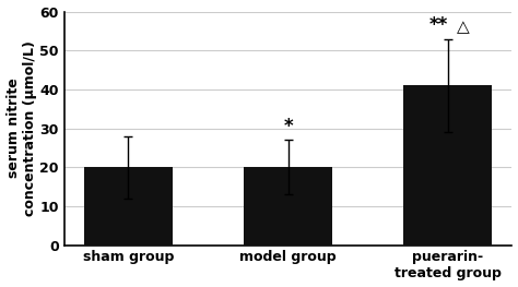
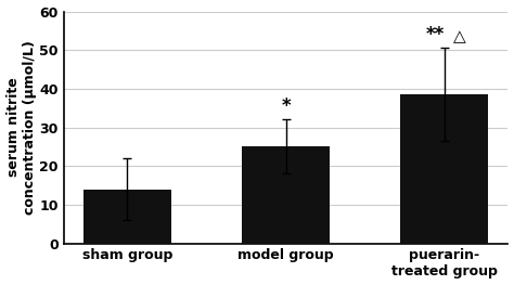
sham group: 20.0 -> 14.0
model group: 20.0 -> 25.0
puerarin- treated group: 41.0 -> 38.5
